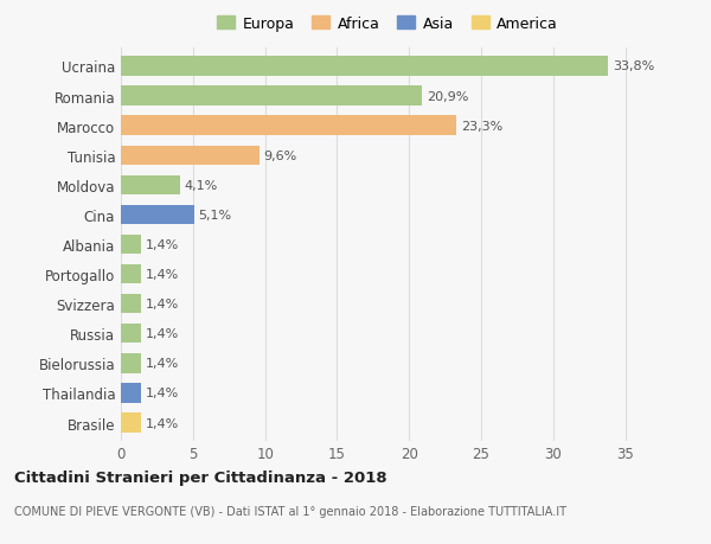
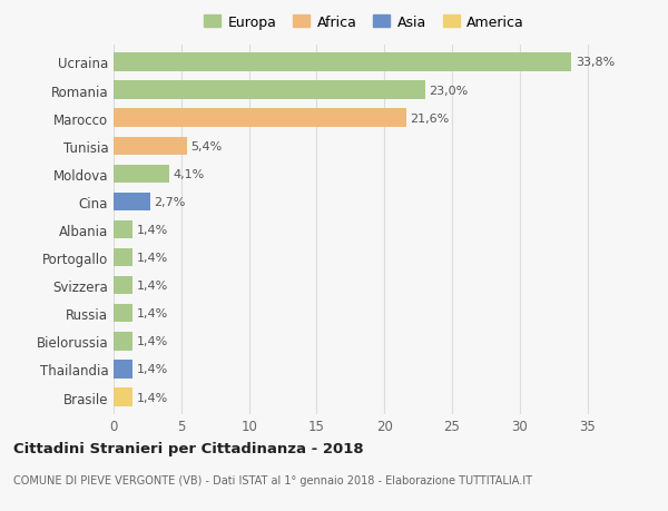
Romania: 20,9% -> 23,0%
Marocco: 23,3% -> 21,6%
Tunisia: 9,6% -> 5,4%
Cina: 5,1% -> 2,7%
